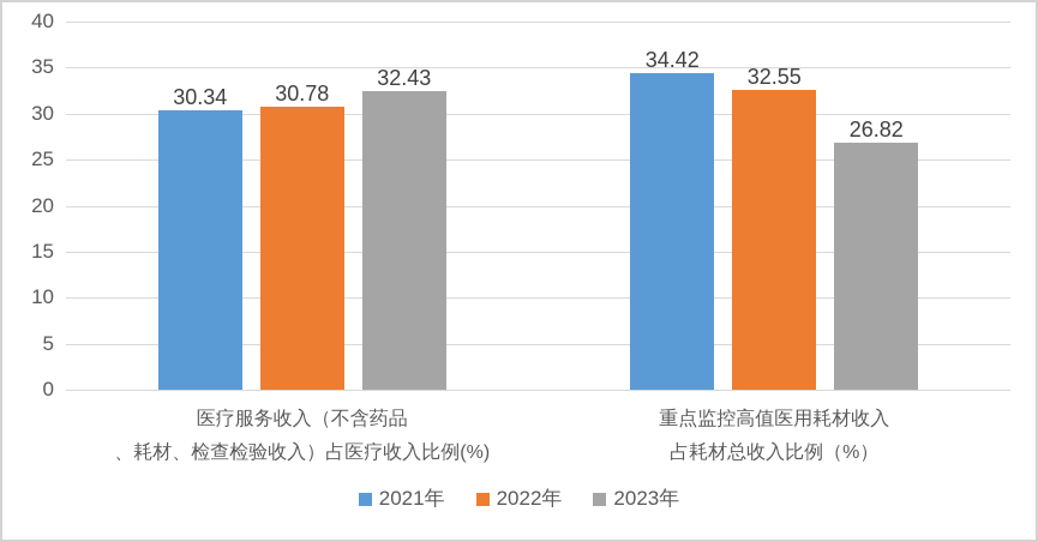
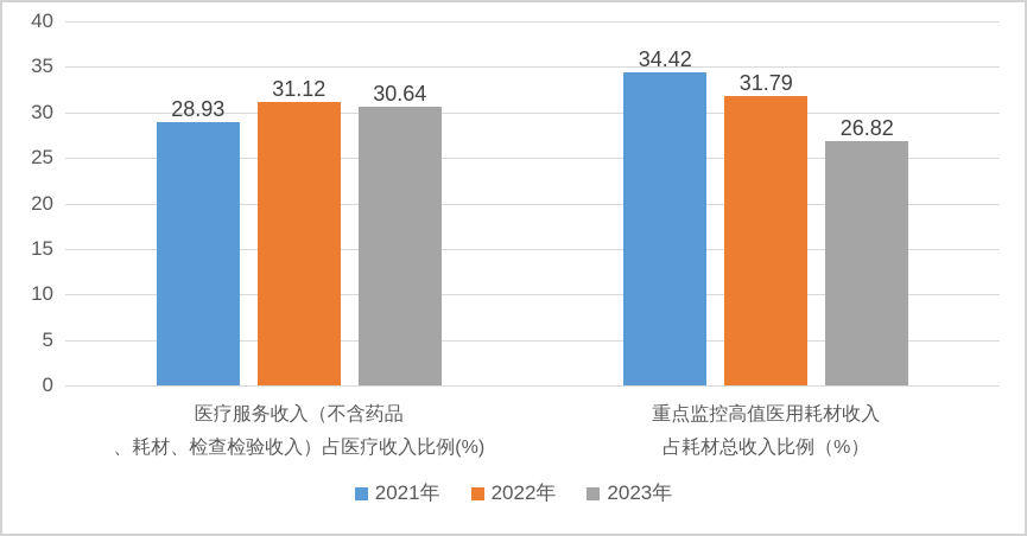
2021年/医疗服务收入（不含药品 、耗材、检查检验收入）占医疗收入比例(%): 30.34 -> 28.93
2022年/医疗服务收入（不含药品 、耗材、检查检验收入）占医疗收入比例(%): 30.78 -> 31.12
2023年/医疗服务收入（不含药品 、耗材、检查检验收入）占医疗收入比例(%): 32.43 -> 30.64
2022年/重点监控高值医用耗材收入 占耗材总收入比例（%）: 32.55 -> 31.79
